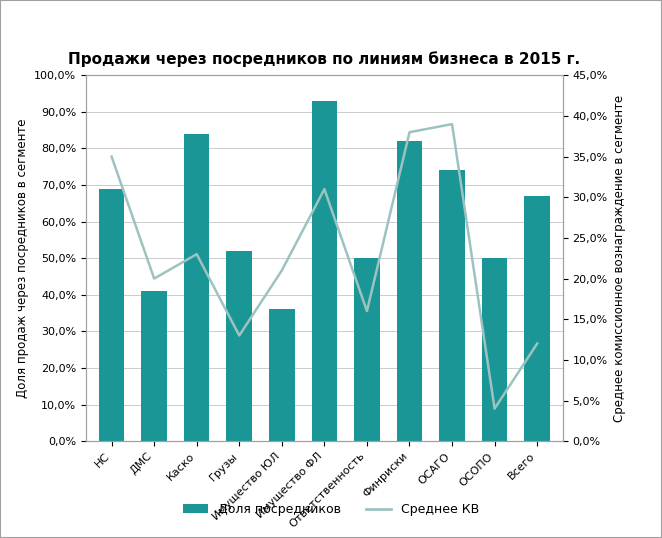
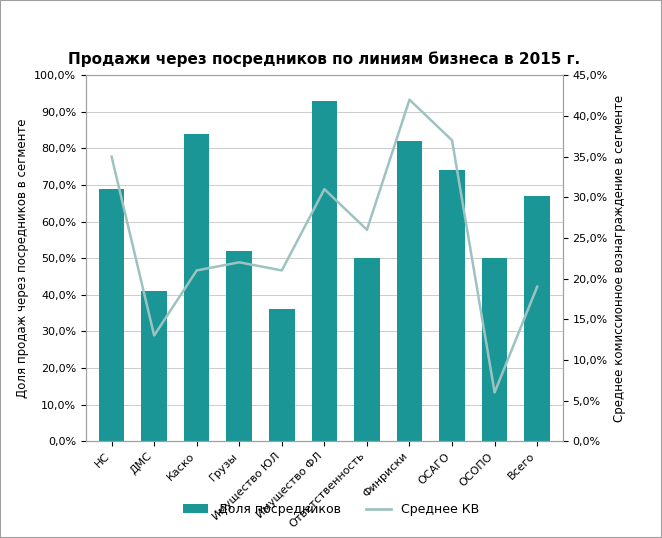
Среднее КВ/ДМС: 20% -> 13%
Среднее КВ/Каско: 23% -> 21%
Среднее КВ/Грузы: 13% -> 22%
Среднее КВ/Ответственность: 16% -> 26%
Среднее КВ/Финриски: 38% -> 42%
Среднее КВ/ОСАГО: 39% -> 37%
Среднее КВ/ОСОПО: 4% -> 6%
Среднее КВ/Всего: 12% -> 19%
